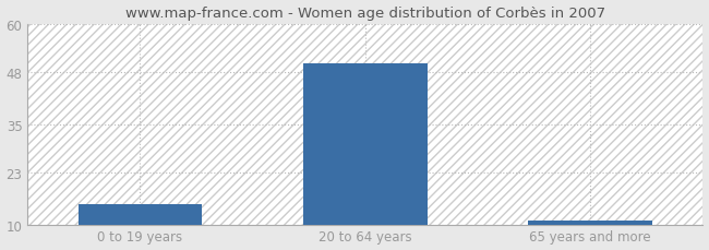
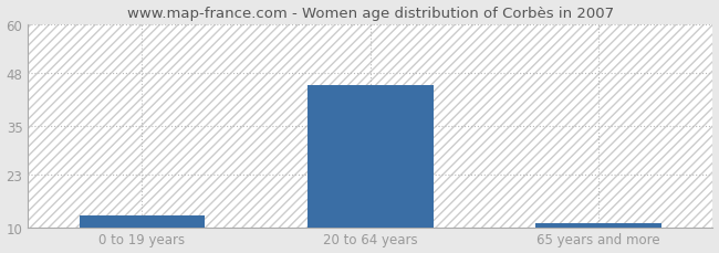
0 to 19 years: 15 -> 13
20 to 64 years: 50 -> 45
